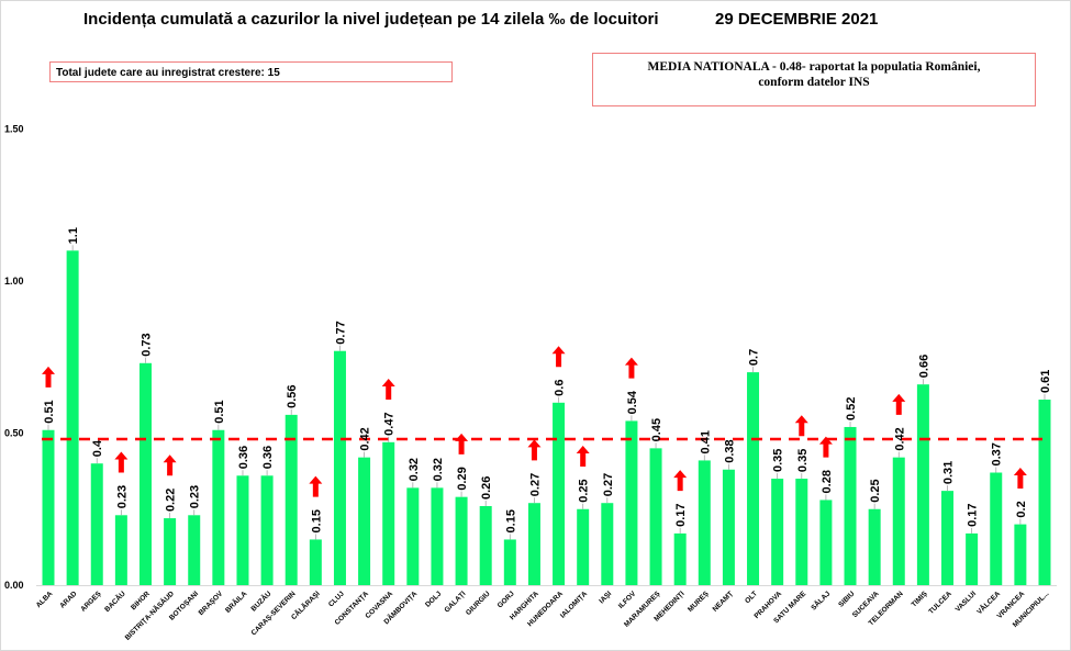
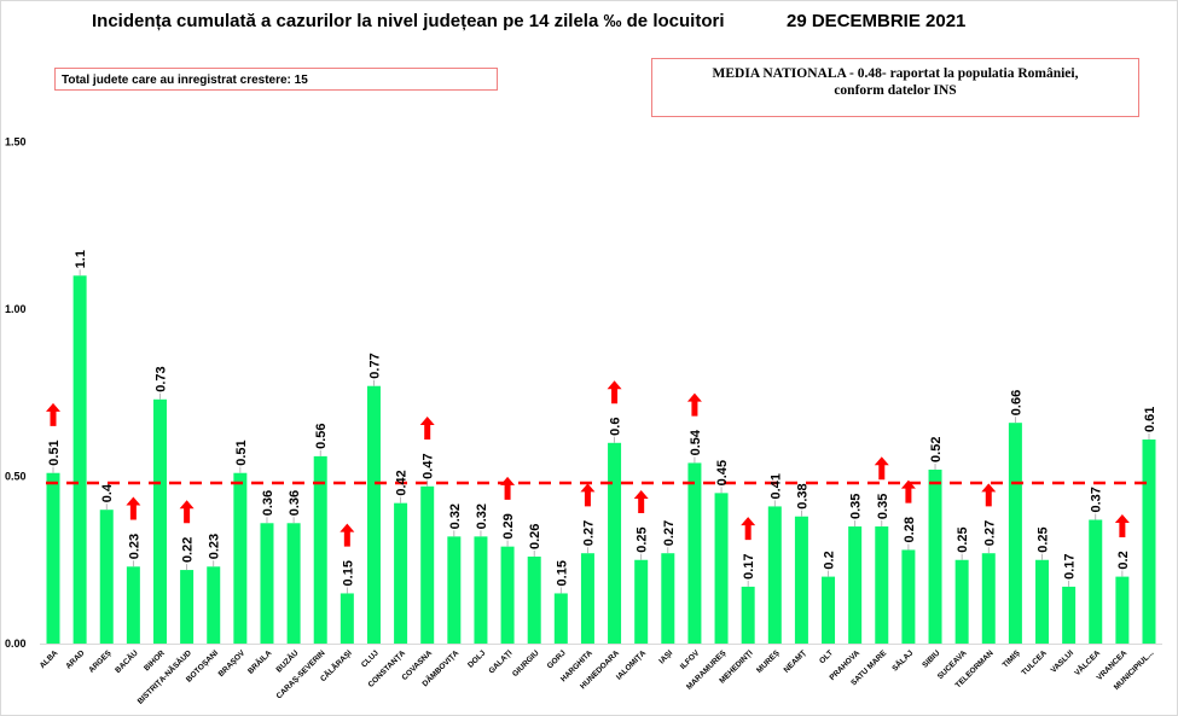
OLT: 0.7 -> 0.2
TELEORMAN: 0.42 -> 0.27
TULCEA: 0.31 -> 0.25
